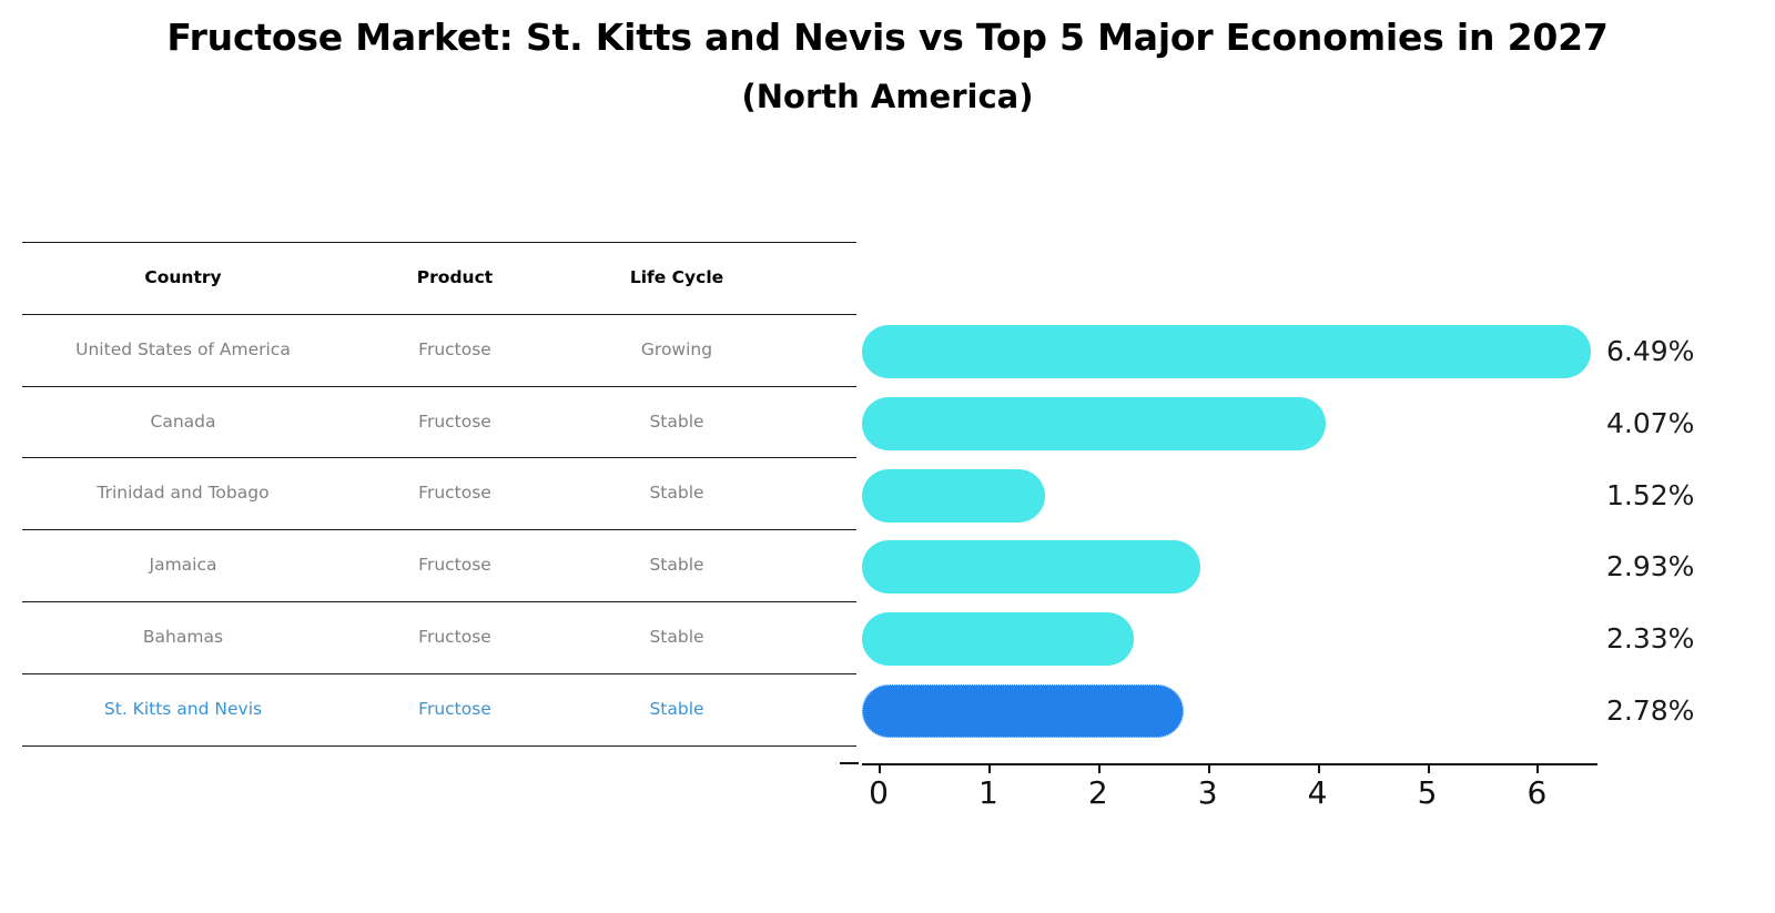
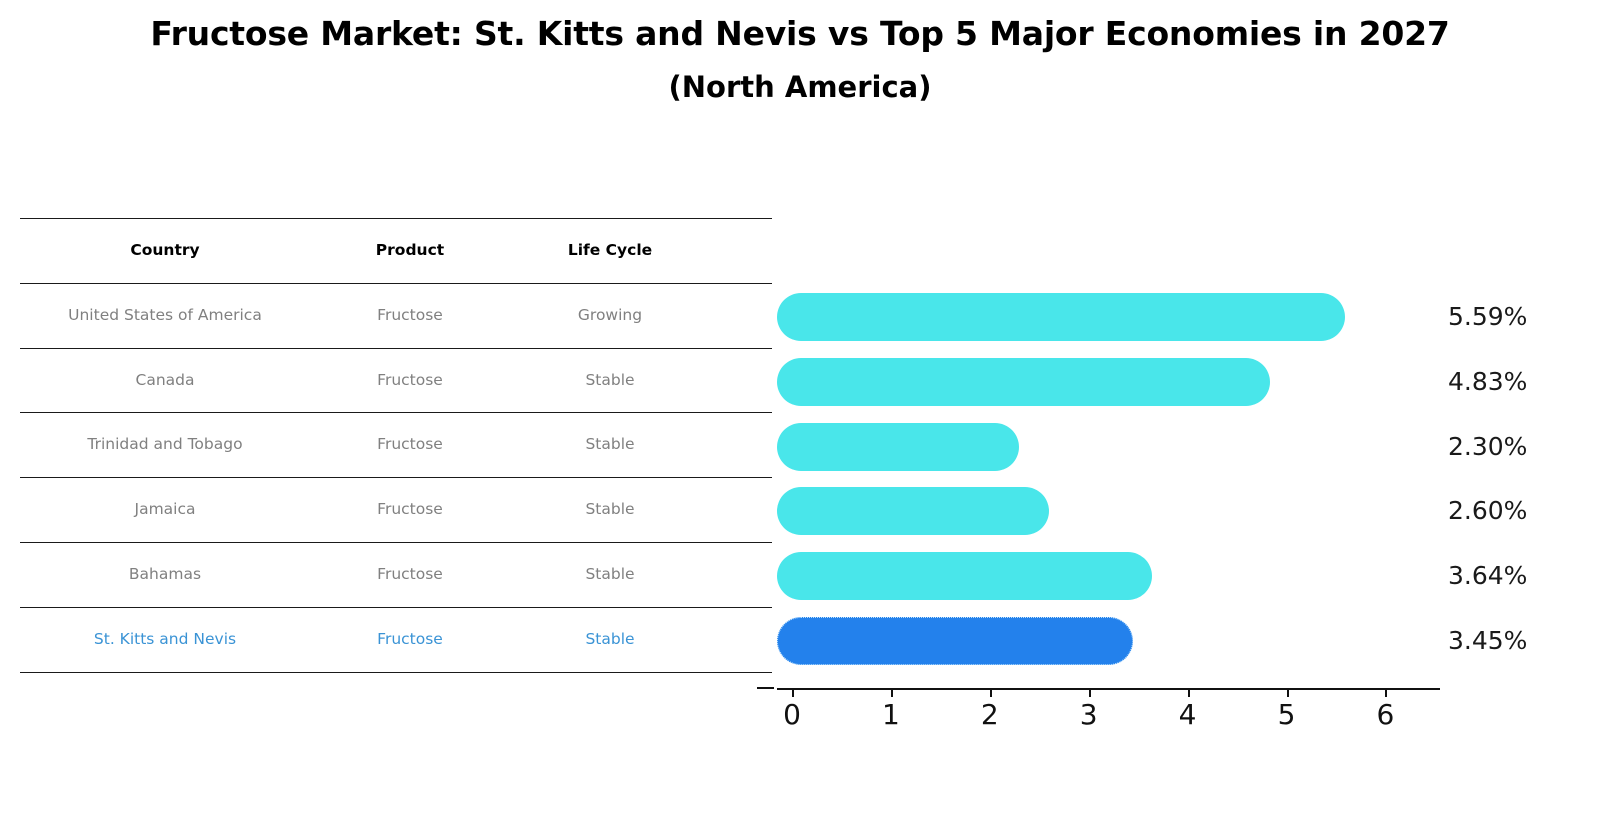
United States of America: 6.49% -> 5.59%
Canada: 4.07% -> 4.83%
Trinidad and Tobago: 1.52% -> 2.30%
Jamaica: 2.93% -> 2.60%
Bahamas: 2.33% -> 3.64%
St. Kitts and Nevis: 2.78% -> 3.45%
